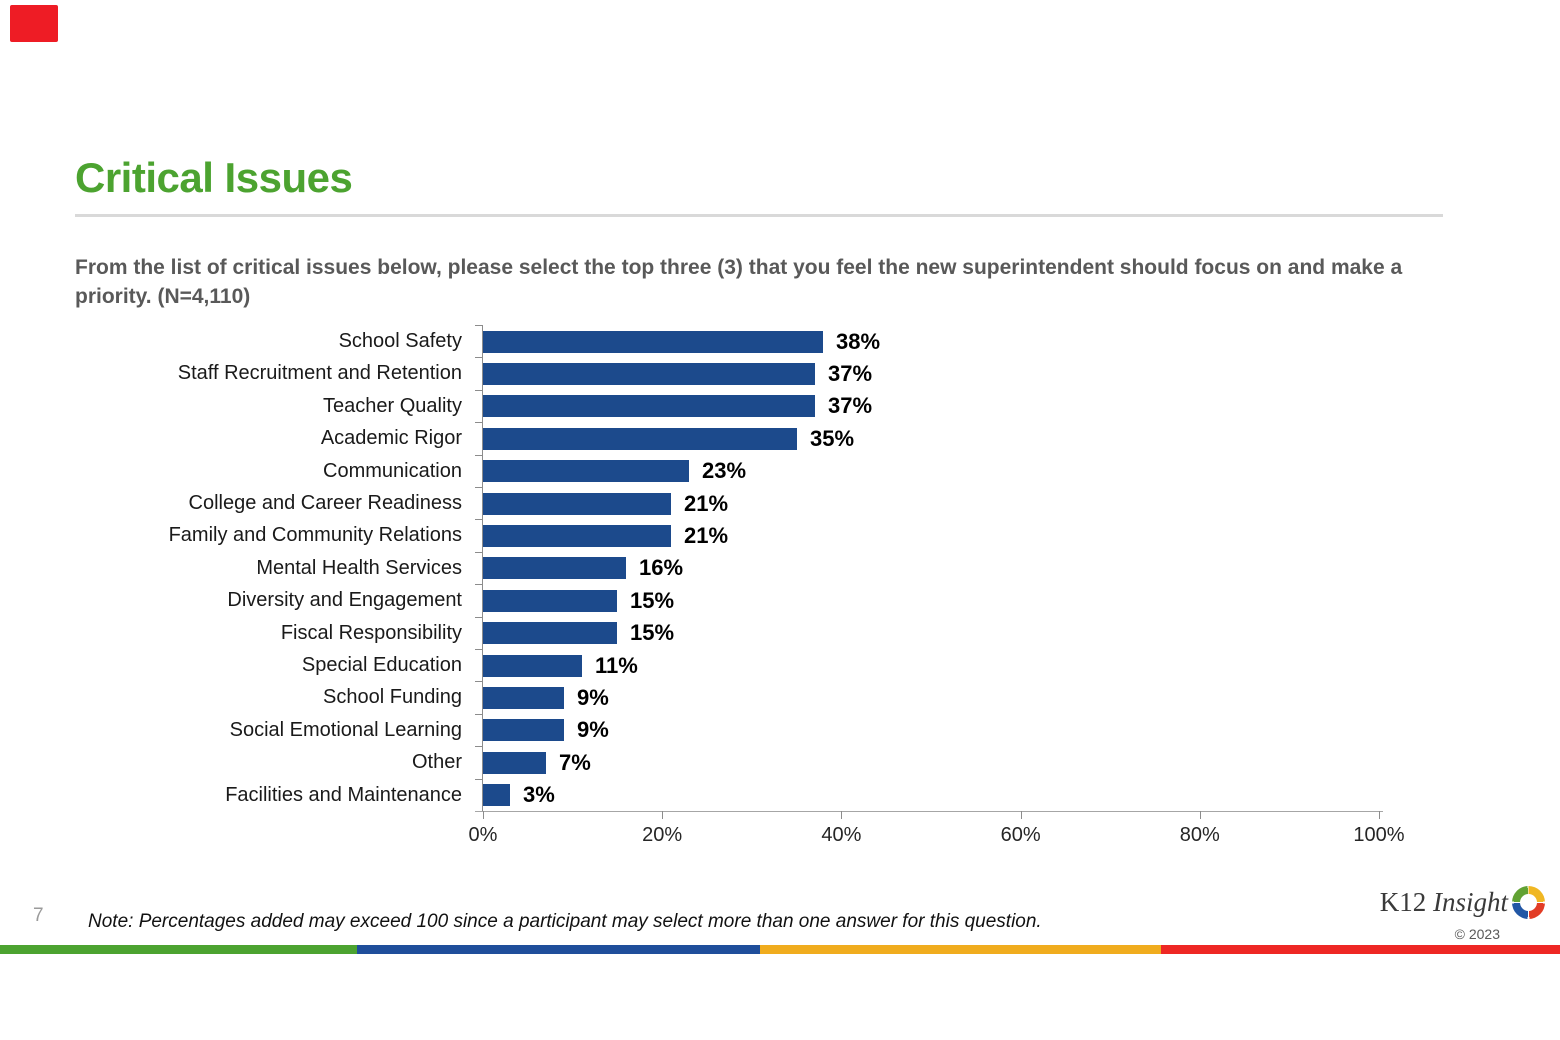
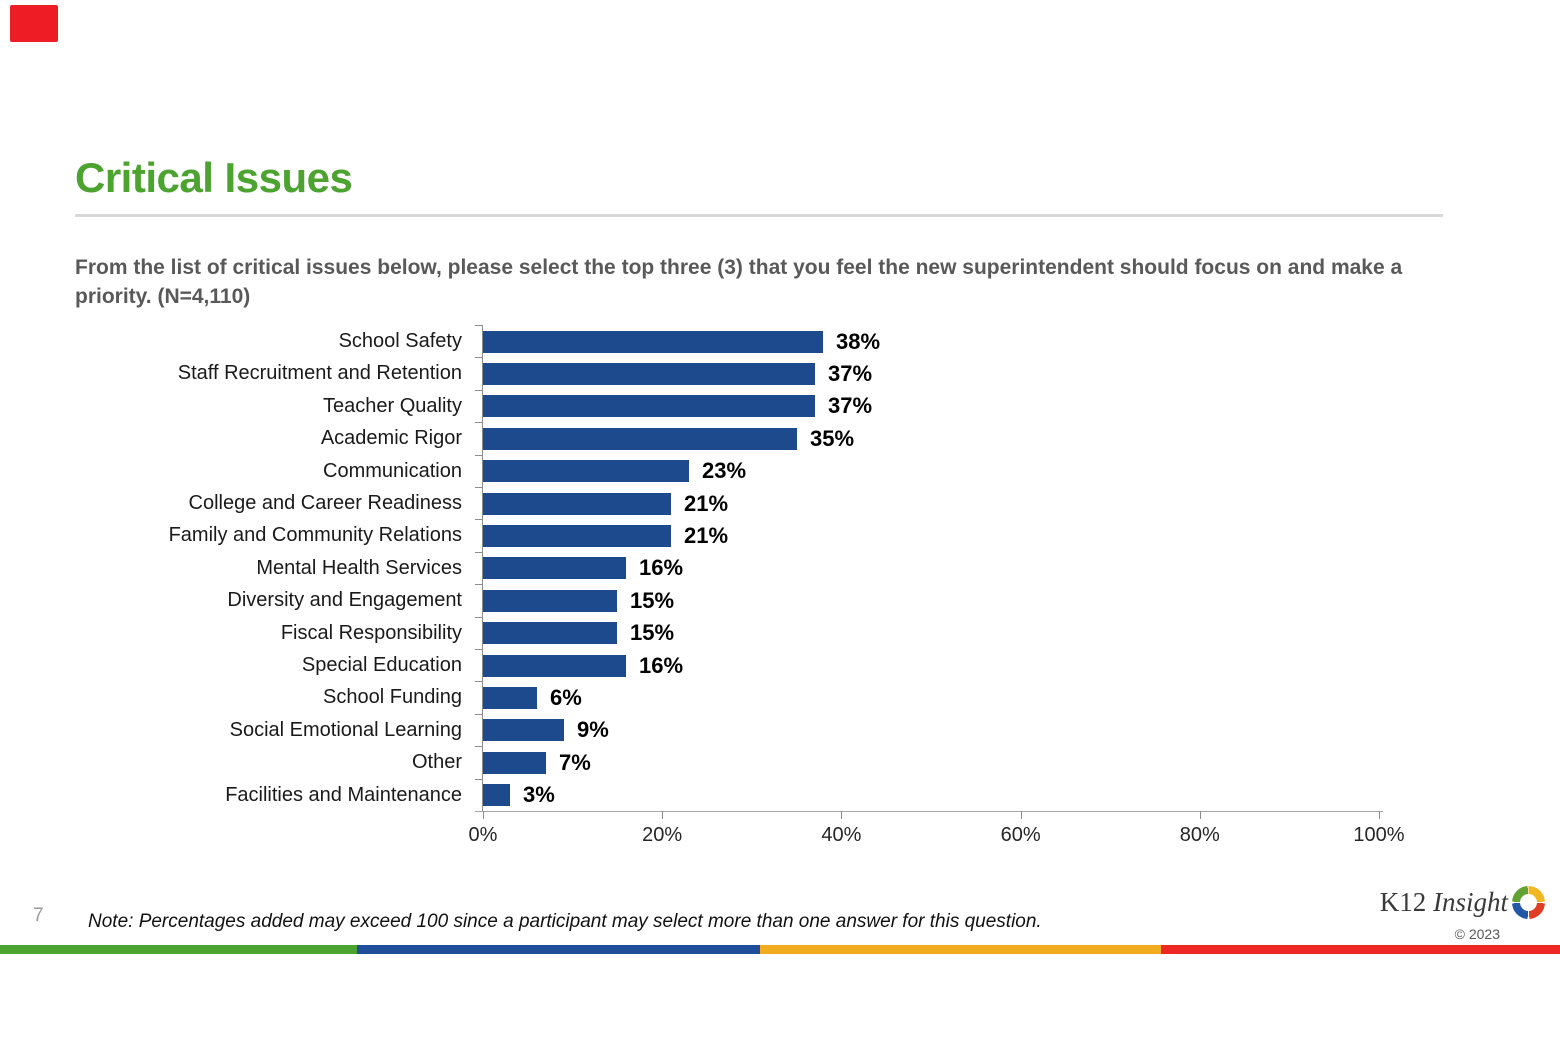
Special Education: 11% -> 16%
School Funding: 9% -> 6%
